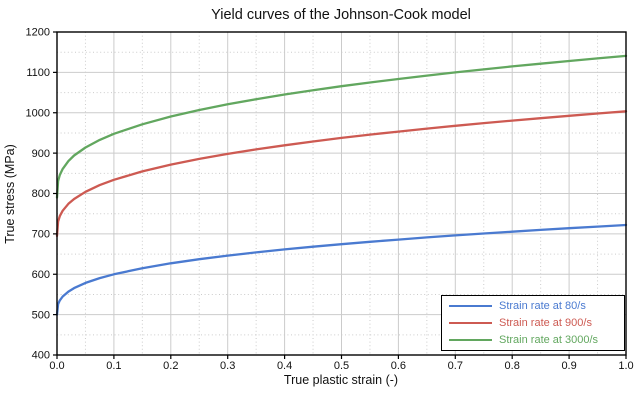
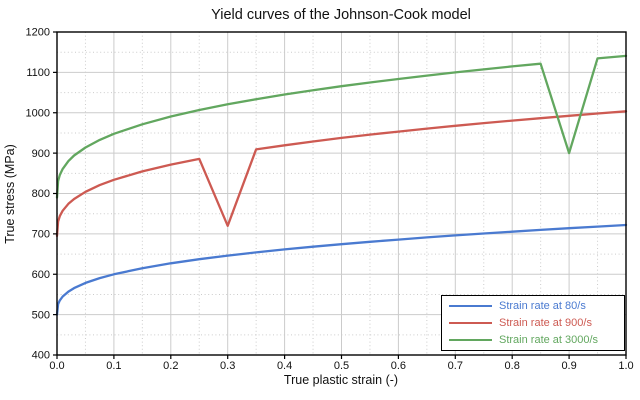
Strain rate at 900/s/0.3: 900 -> 720
Strain rate at 3000/s/0.9: 1130 -> 900
